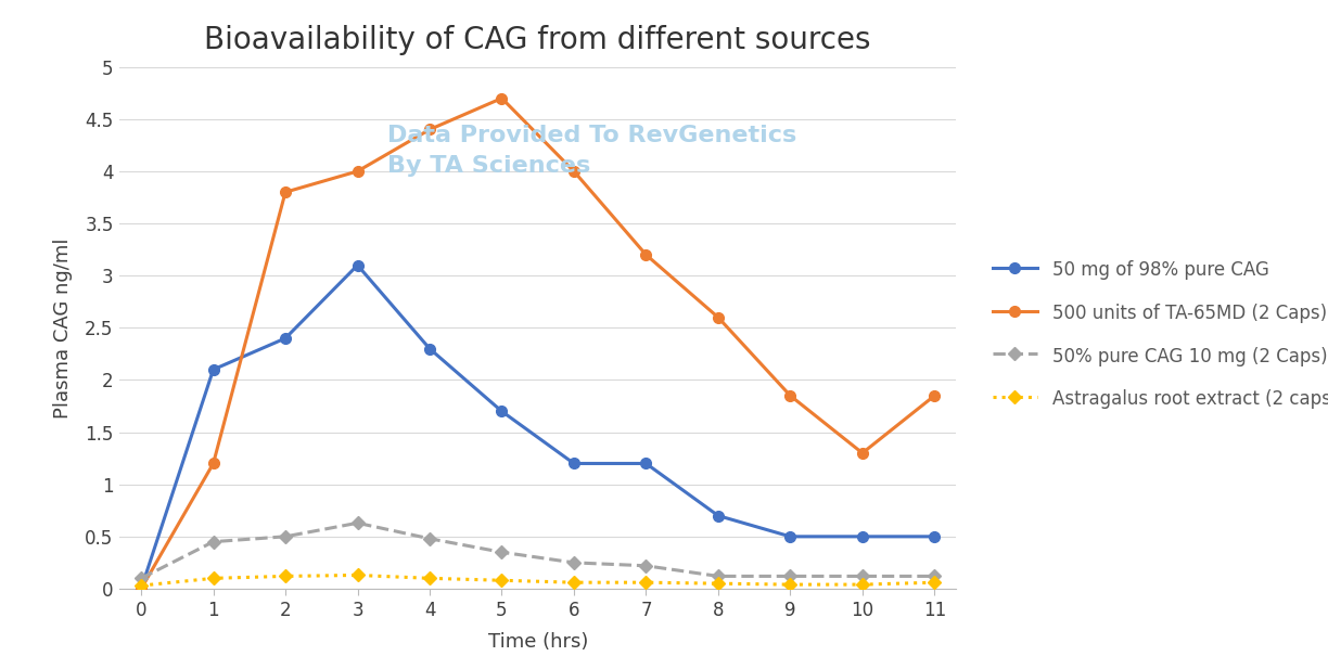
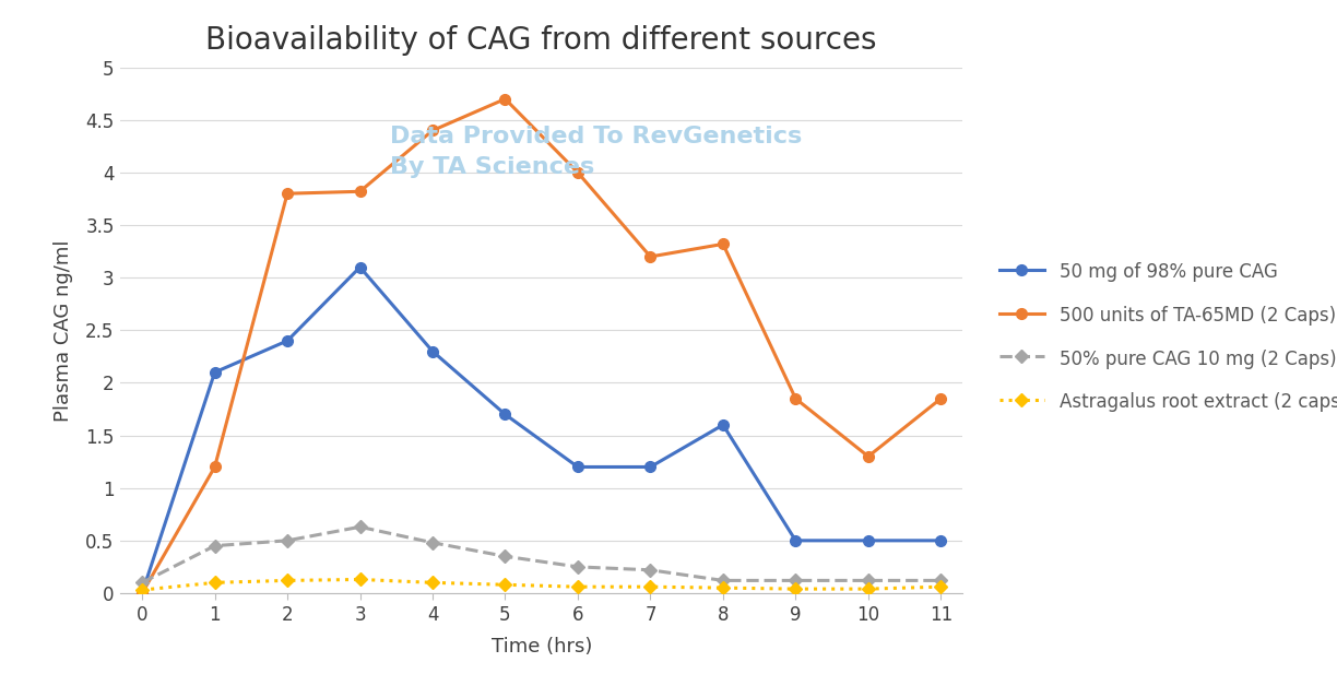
500 units of TA-65MD (2 Caps)/3: 4.00 -> 3.82
50 mg of 98% pure CAG/8: 0.7 -> 1.6
500 units of TA-65MD (2 Caps)/8: 2.60 -> 3.32
